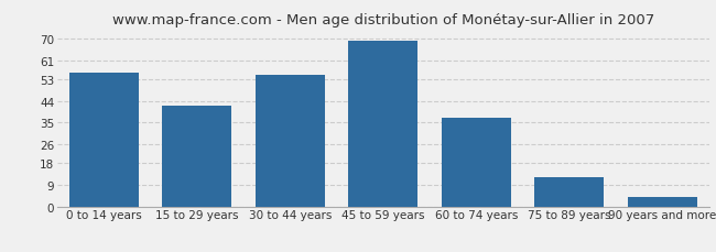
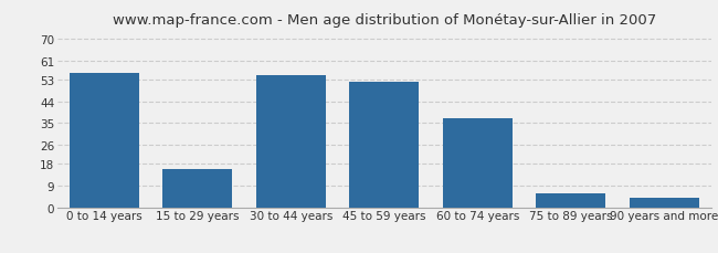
15 to 29 years: 42 -> 16
45 to 59 years: 69 -> 52
75 to 89 years: 12 -> 6
